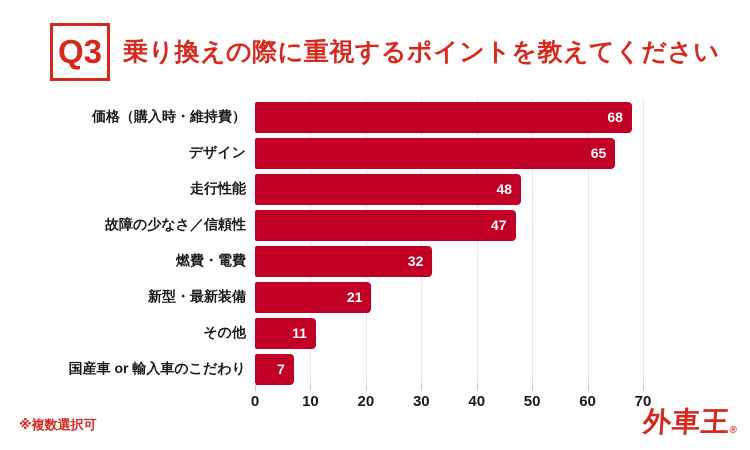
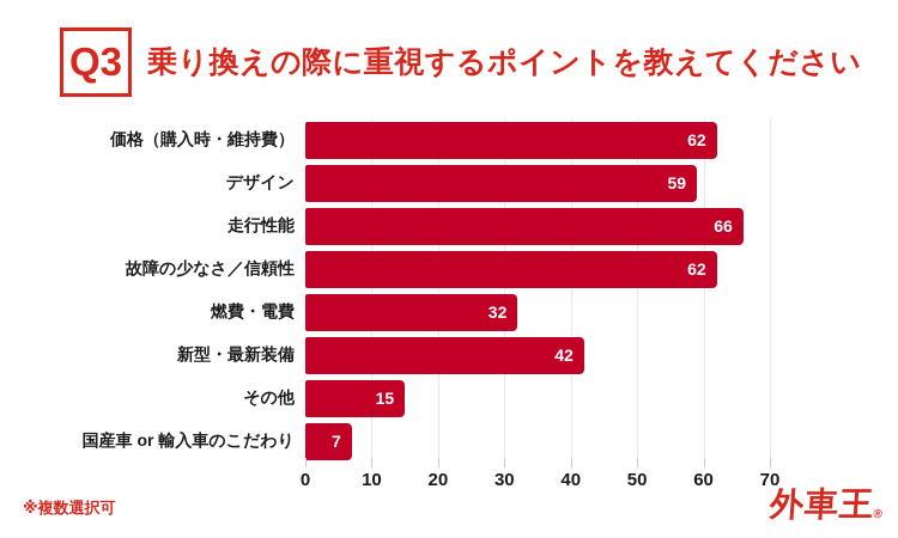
価格（購入時・維持費）: 68 -> 62
デザイン: 65 -> 59
走行性能: 48 -> 66
故障の少なさ／信頼性: 47 -> 62
新型・最新装備: 21 -> 42
その他: 11 -> 15
